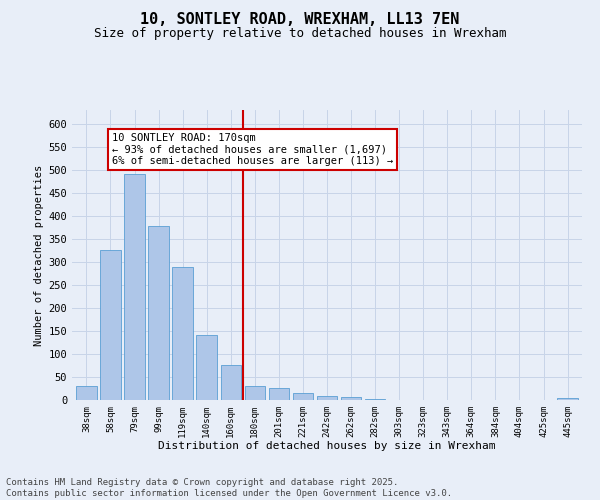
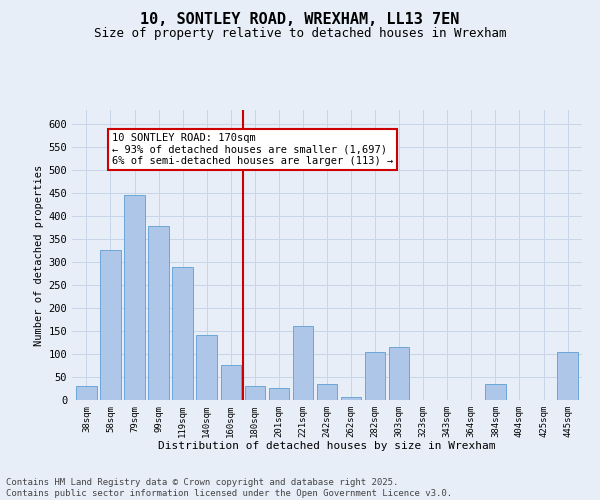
79sqm: 490 -> 445
221sqm: 15 -> 160
242sqm: 8 -> 35
282sqm: 3 -> 105
303sqm: 1 -> 115
384sqm: 1 -> 35
445sqm: 5 -> 105
